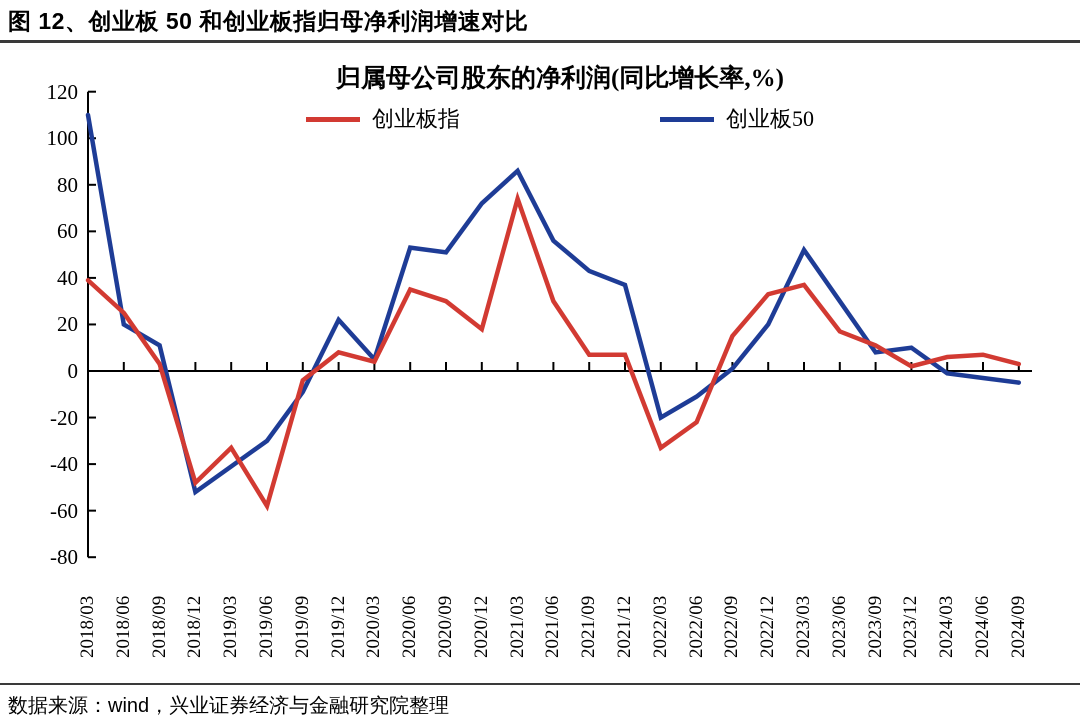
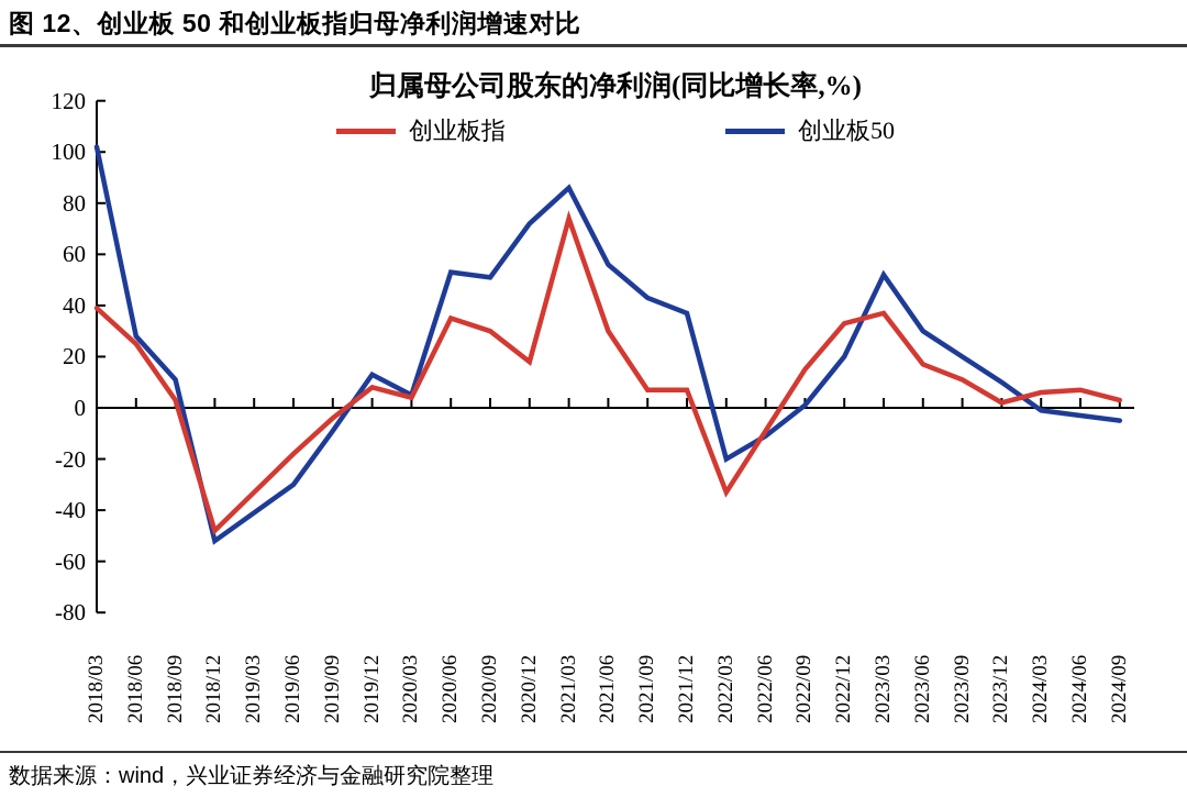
创业板50/2018/03: 110 -> 102
创业板50/2018/06: 20 -> 28
创业板指/2019/06: -58 -> -18
创业板50/2019/12: 22 -> 13
创业板指/2022/06: -22 -> -9
创业板50/2023/09: 8 -> 20
